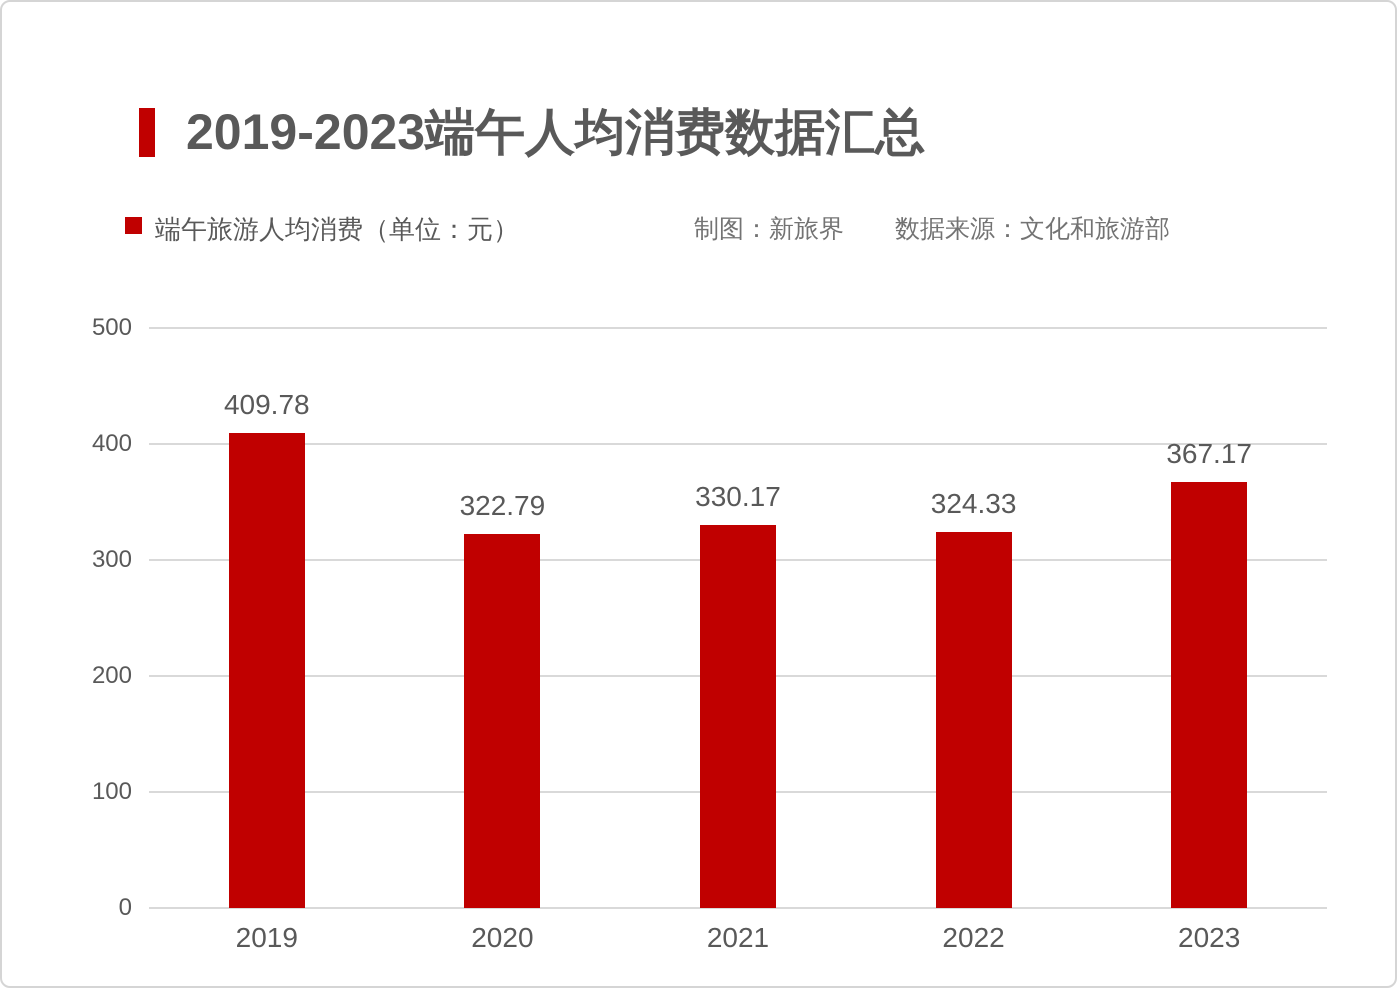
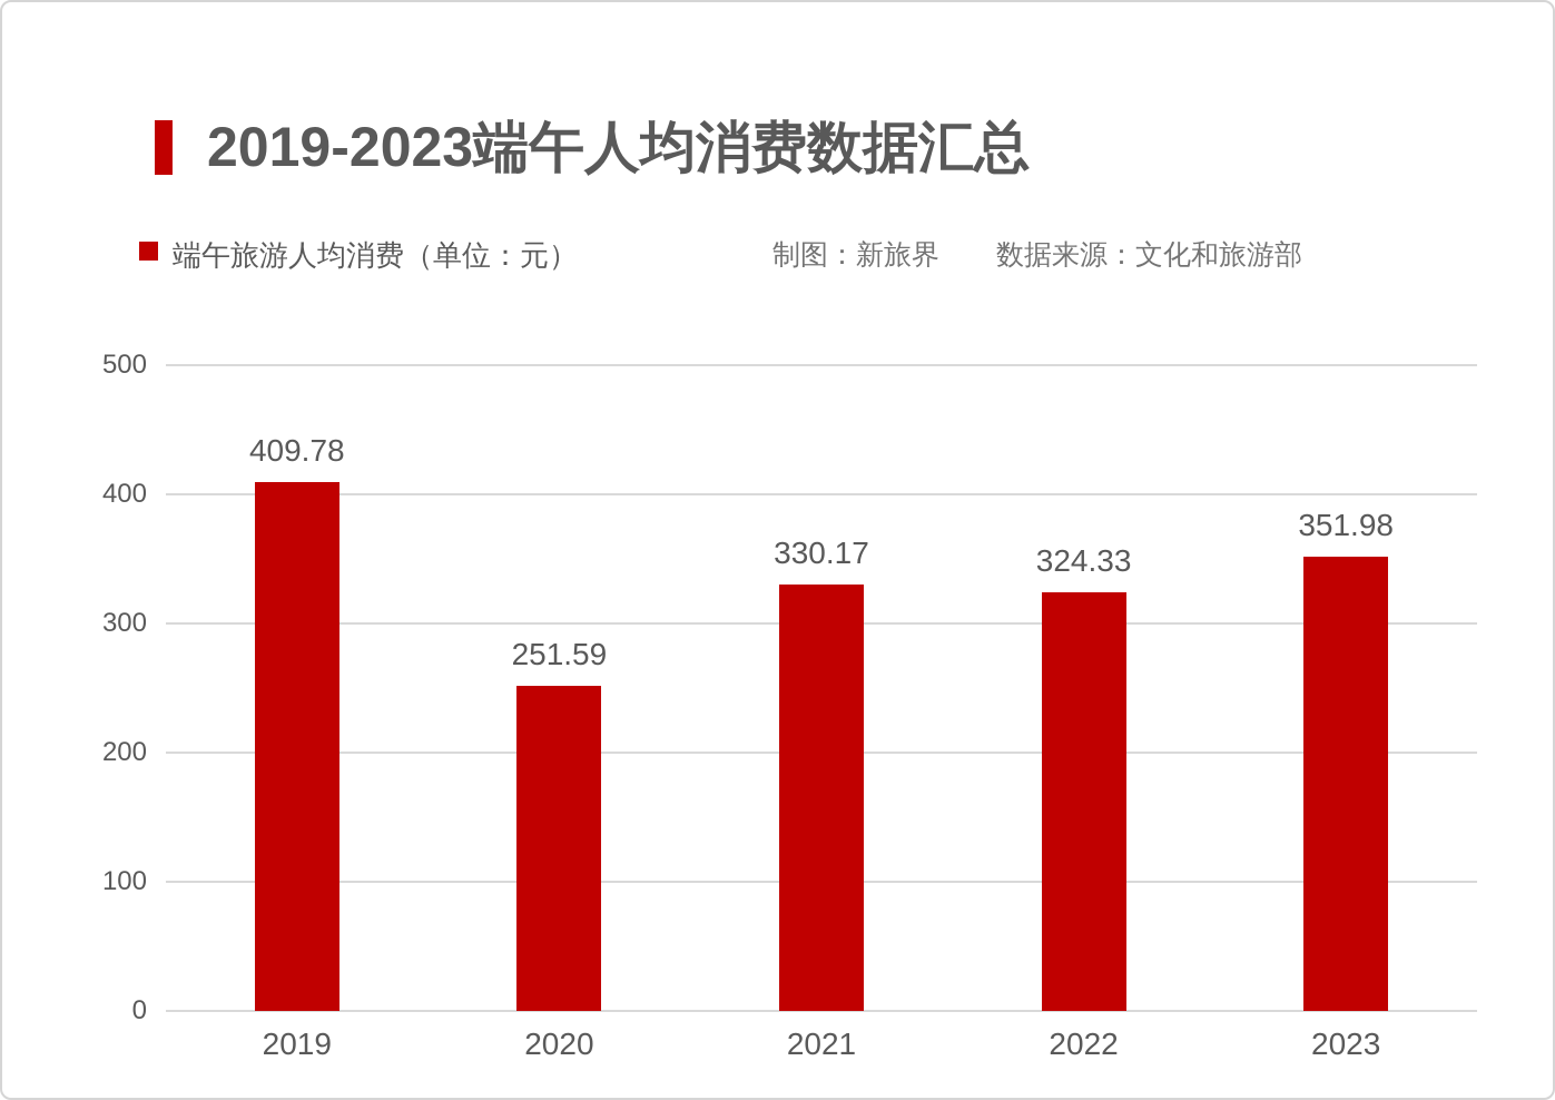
2020: 322.79 -> 251.59
2023: 367.17 -> 351.98
